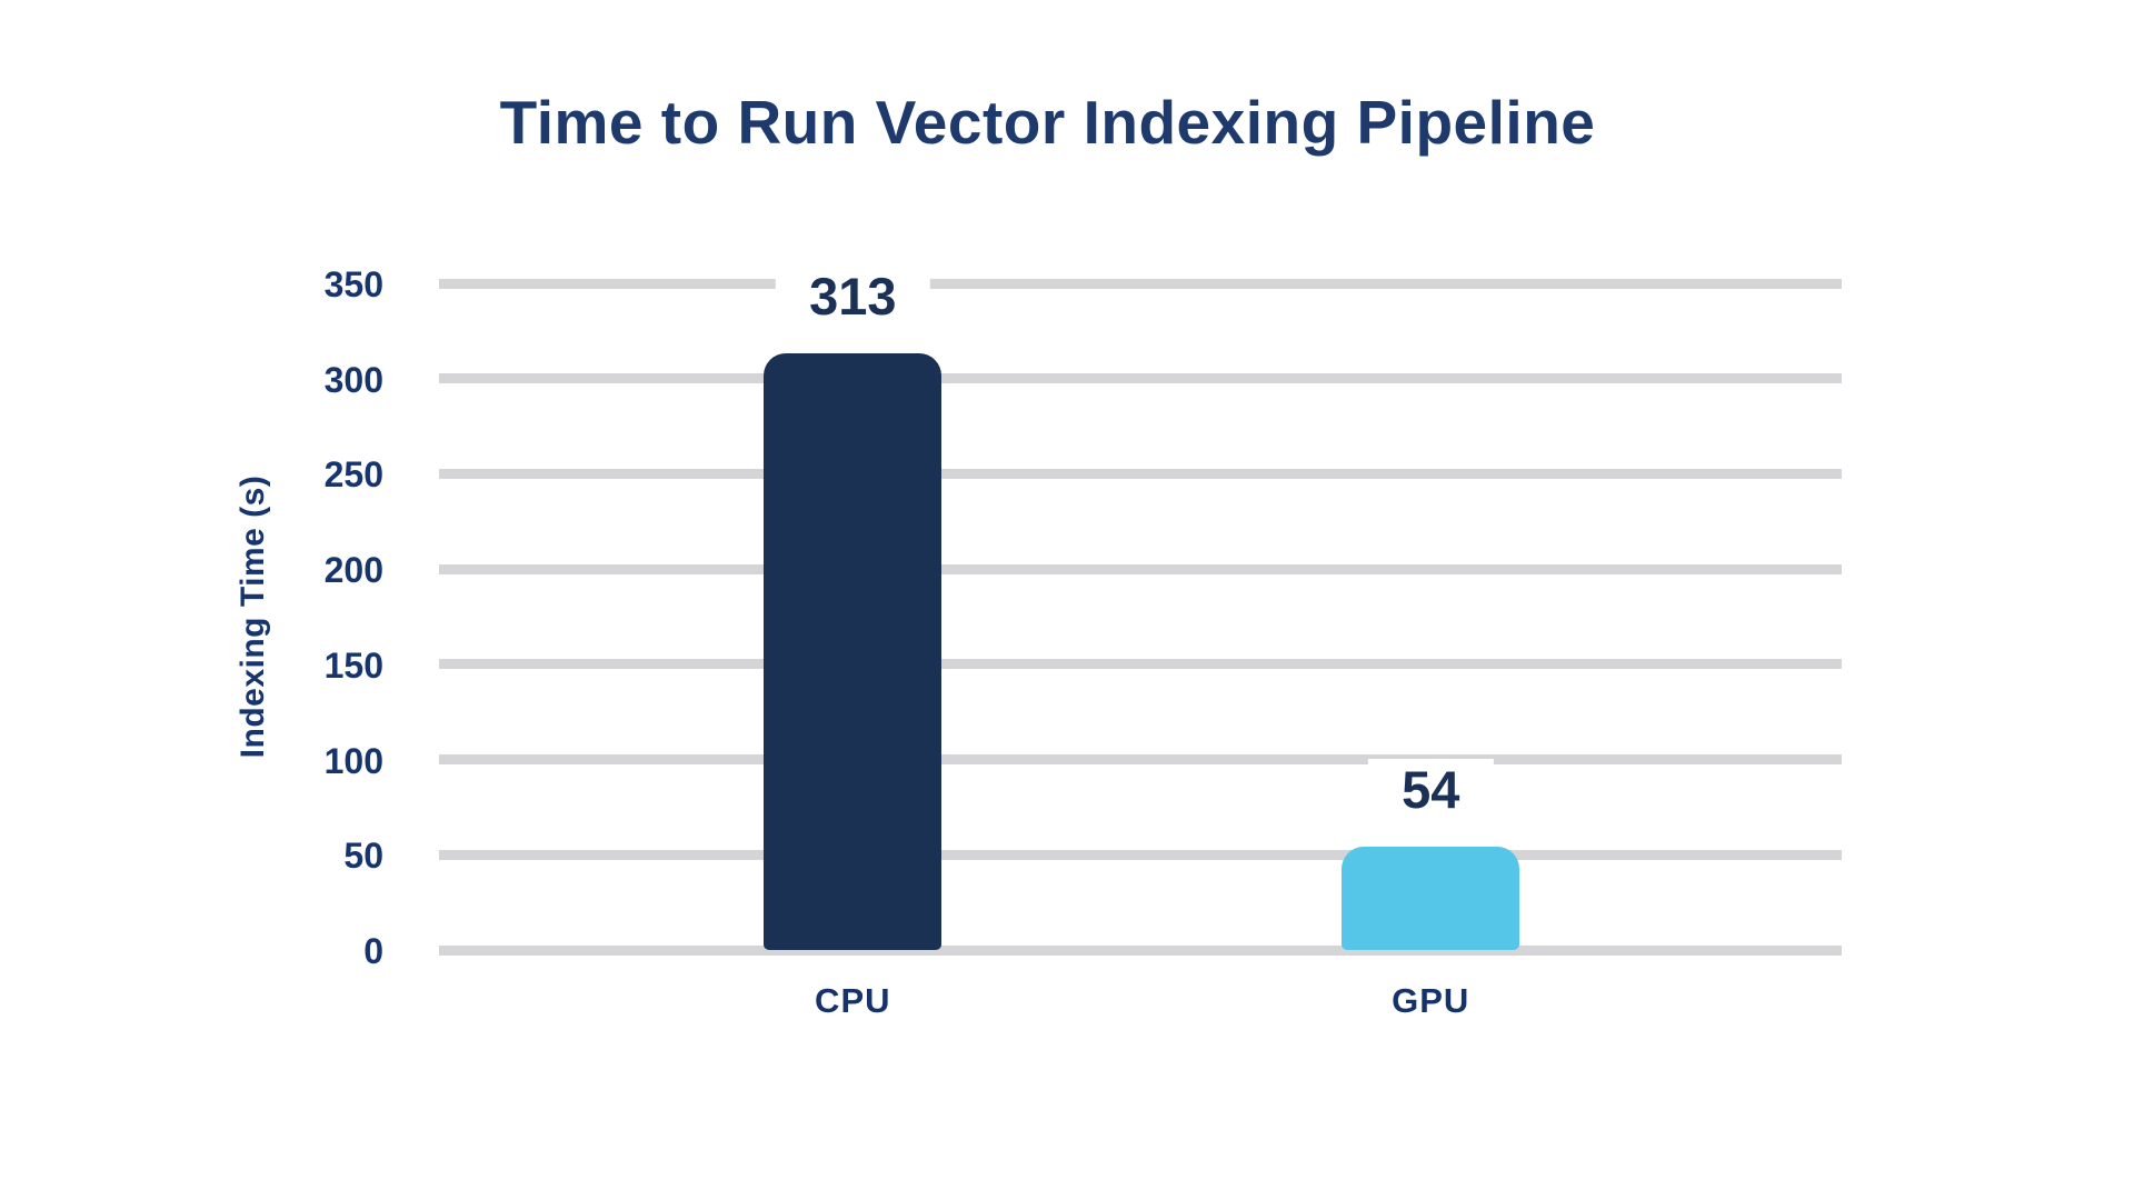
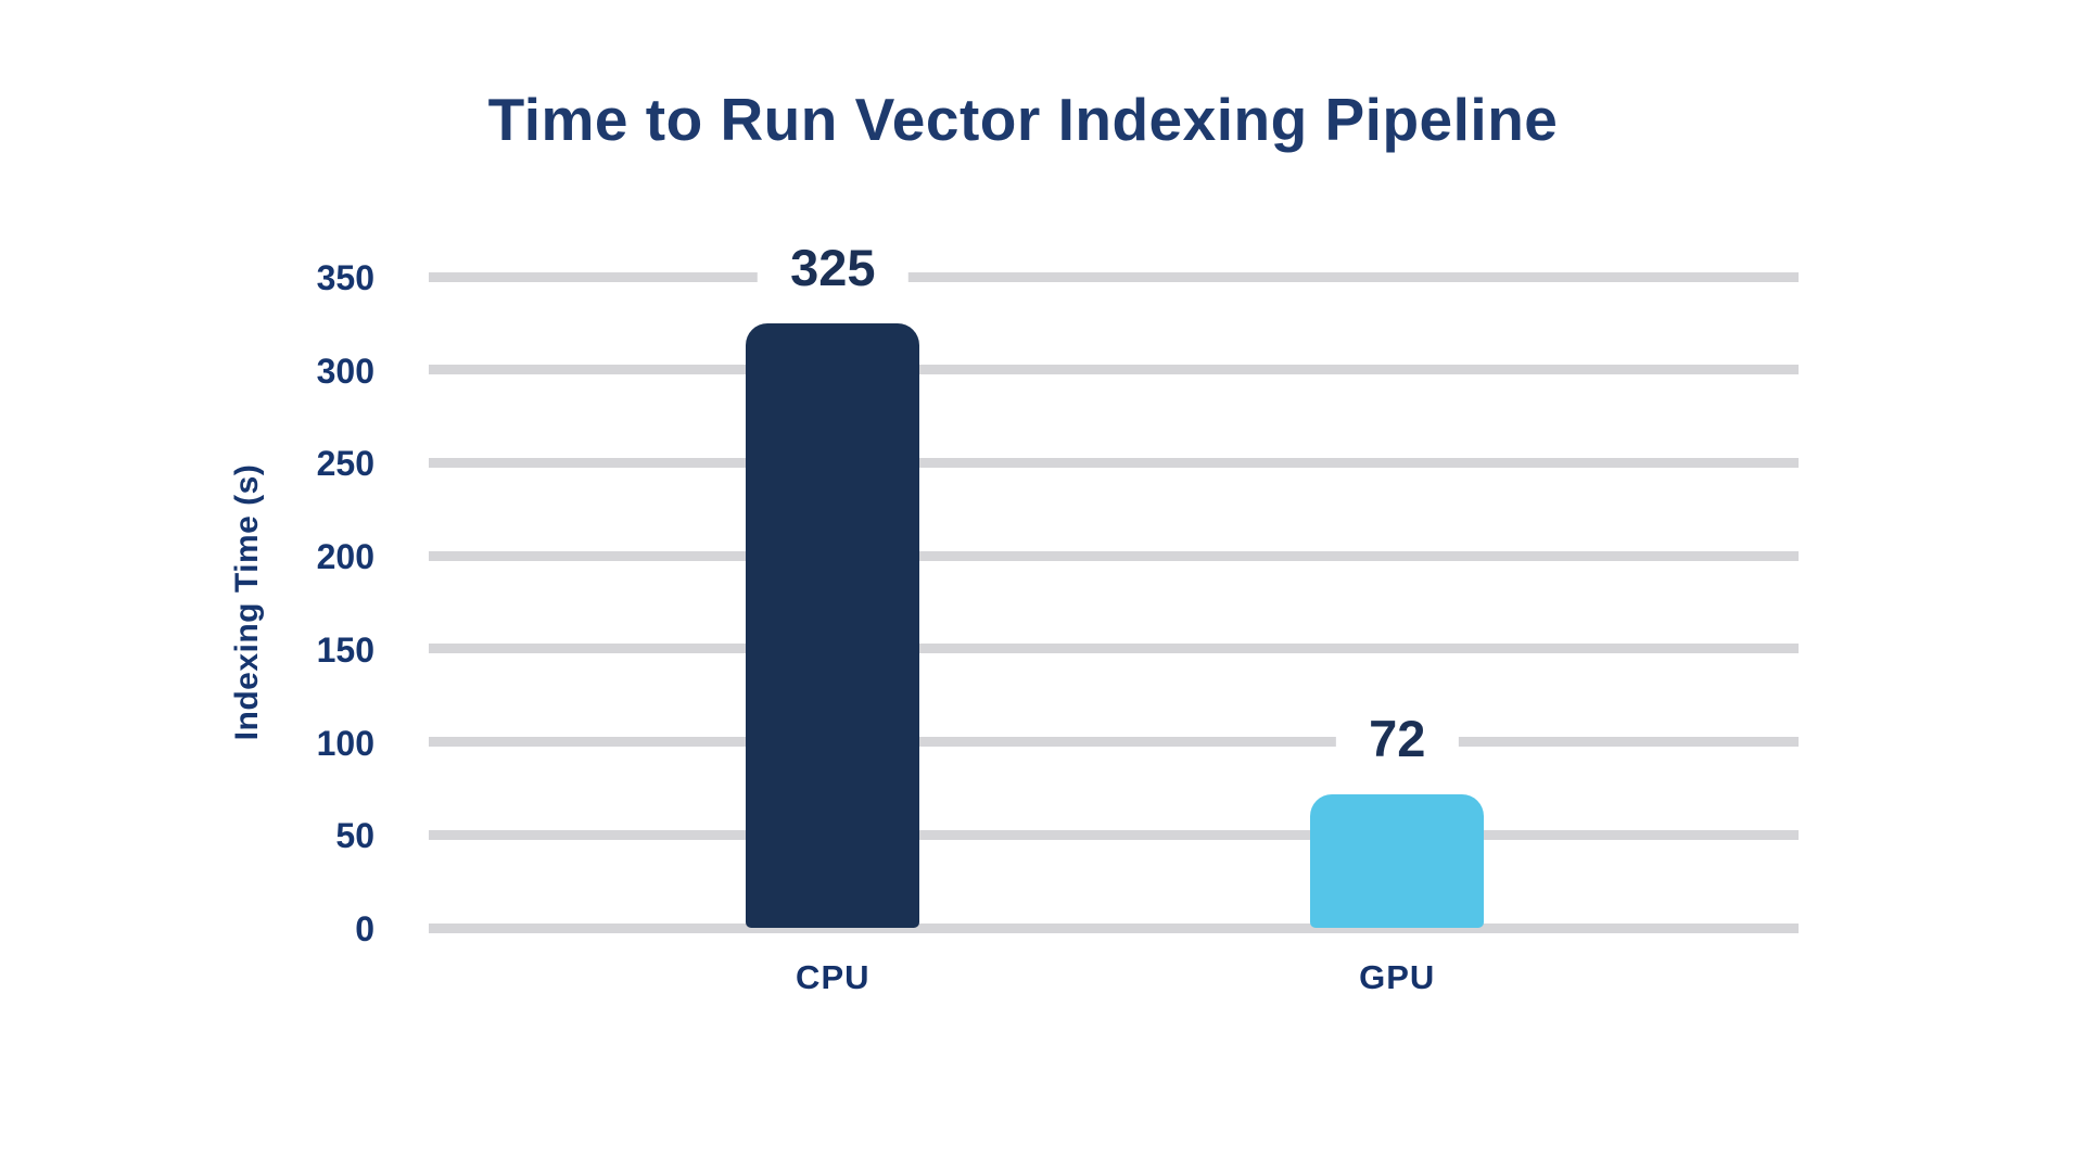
CPU: 313 -> 325
GPU: 54 -> 72
